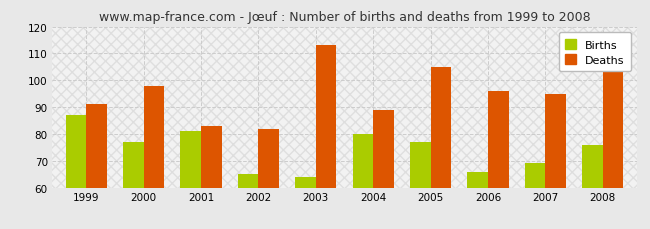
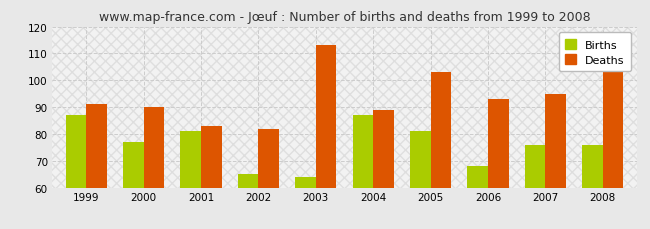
Deaths/2000: 98 -> 90
Births/2004: 80 -> 87
Births/2005: 77 -> 81
Deaths/2005: 105 -> 103
Births/2006: 66 -> 68
Deaths/2006: 96 -> 93
Births/2007: 69 -> 76
